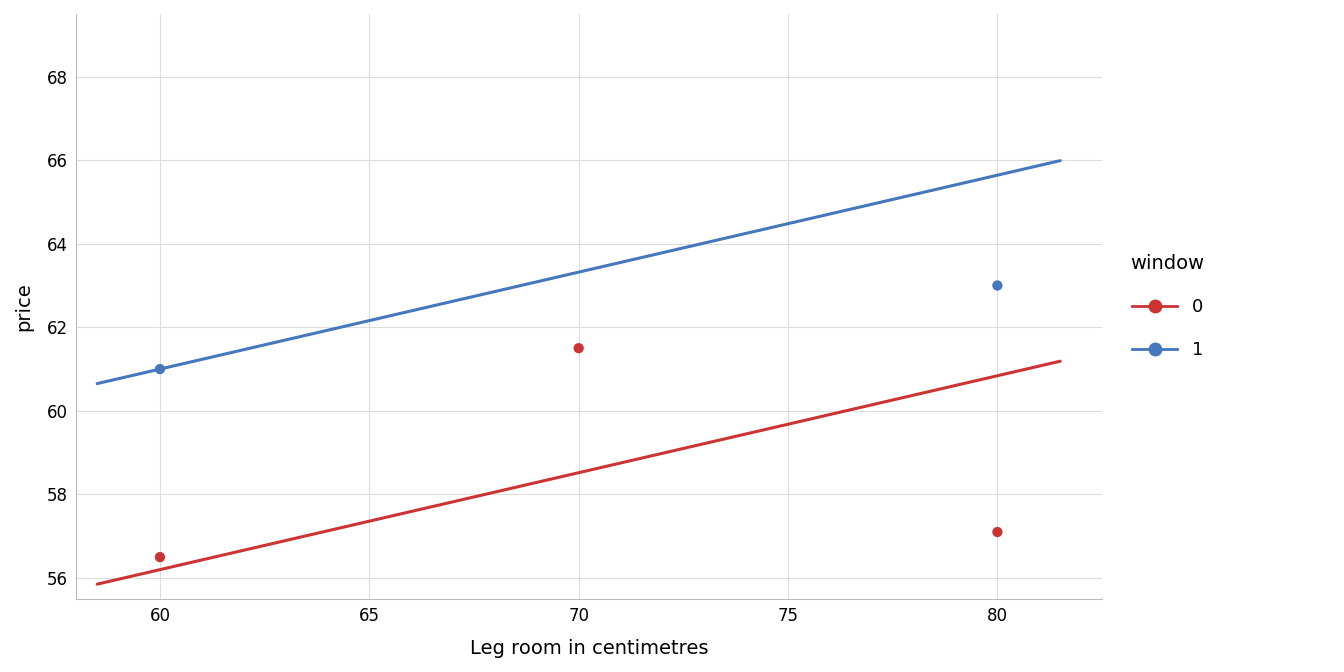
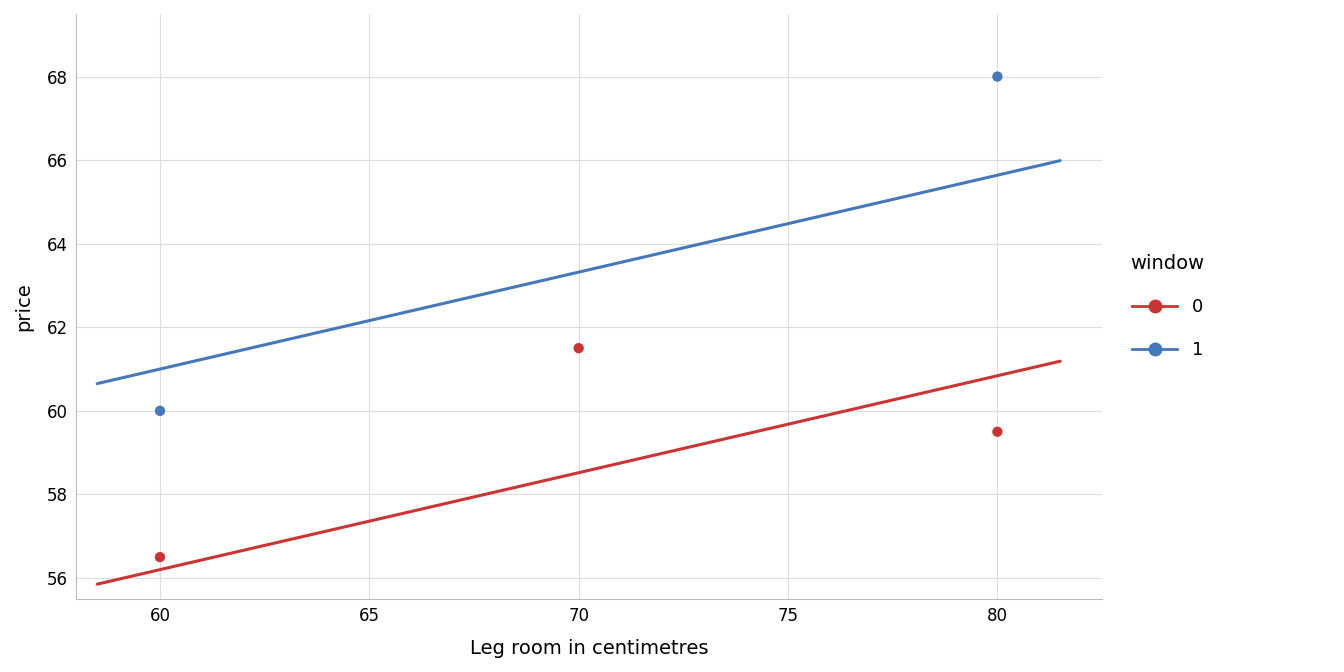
1/60: 61 -> 60
0/80: 57.1 -> 59.5
1/80: 63 -> 68
